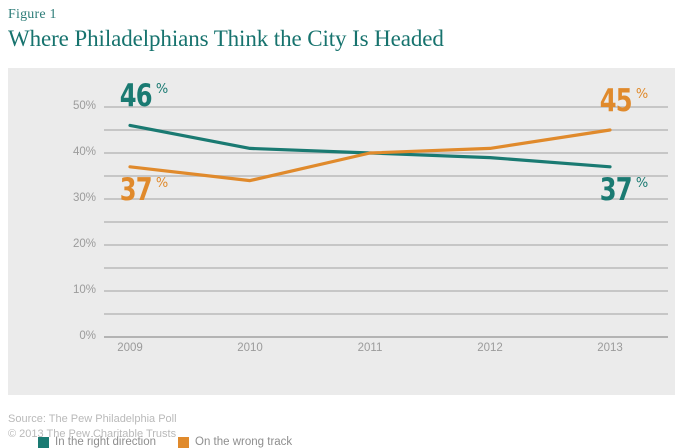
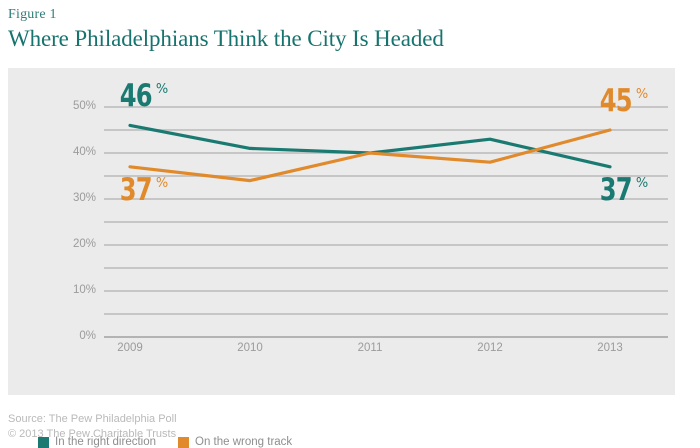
In the right direction/2012: 39% -> 43%
On the wrong track/2012: 41% -> 38%
